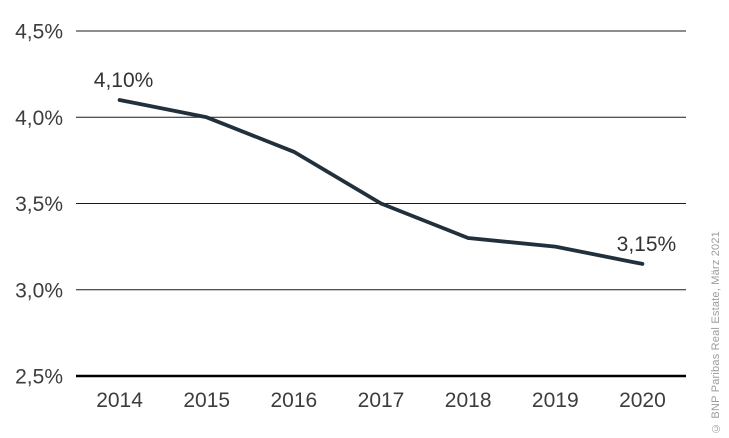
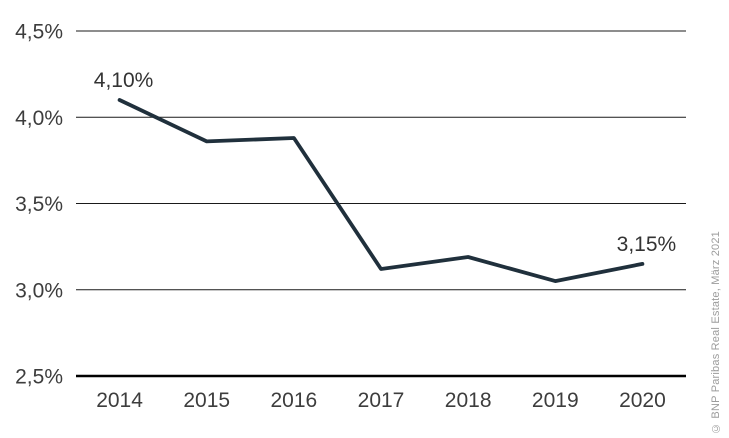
2015: 4,00% -> 3,86%
2016: 3,80% -> 3,88%
2017: 3,50% -> 3,12%
2018: 3,30% -> 3,19%
2019: 3,25% -> 3,05%
